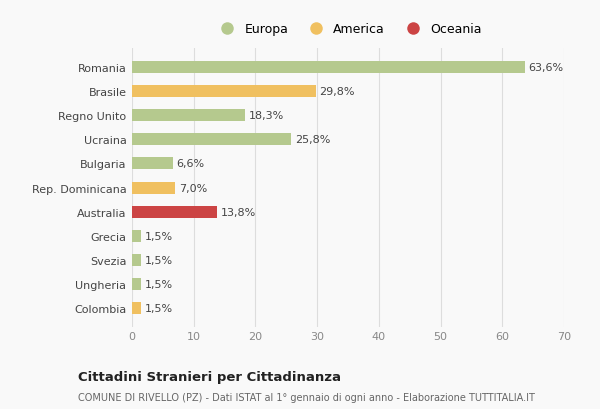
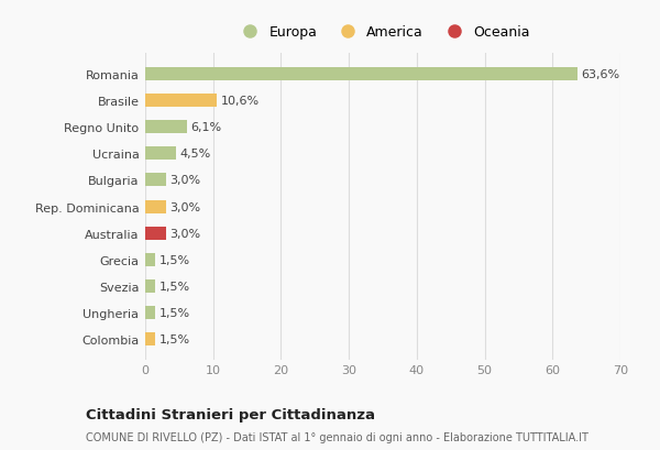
Brasile: 29,8% -> 10,6%
Regno Unito: 18,3% -> 6,1%
Ucraina: 25,8% -> 4,5%
Bulgaria: 6,6% -> 3,0%
Rep. Dominicana: 7,0% -> 3,0%
Australia: 13,8% -> 3,0%
